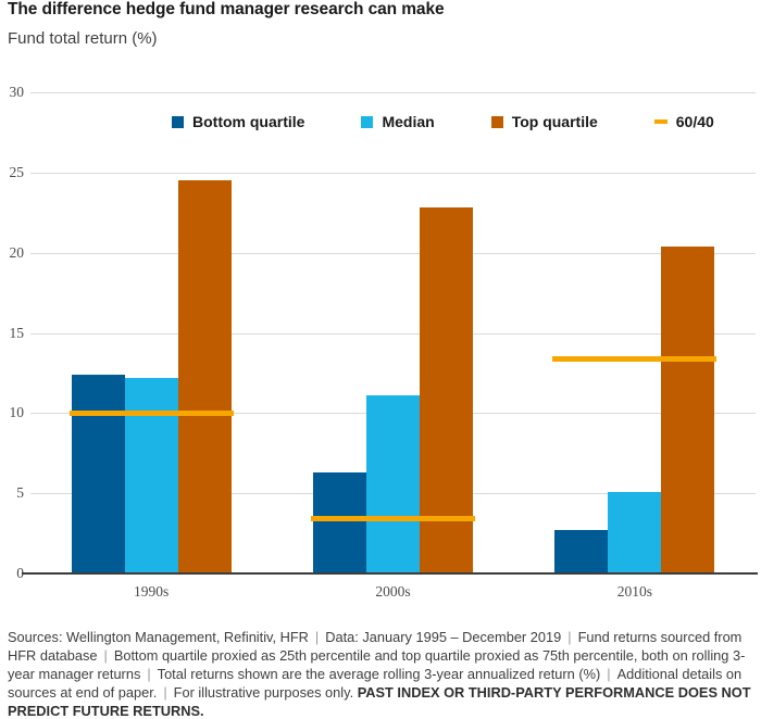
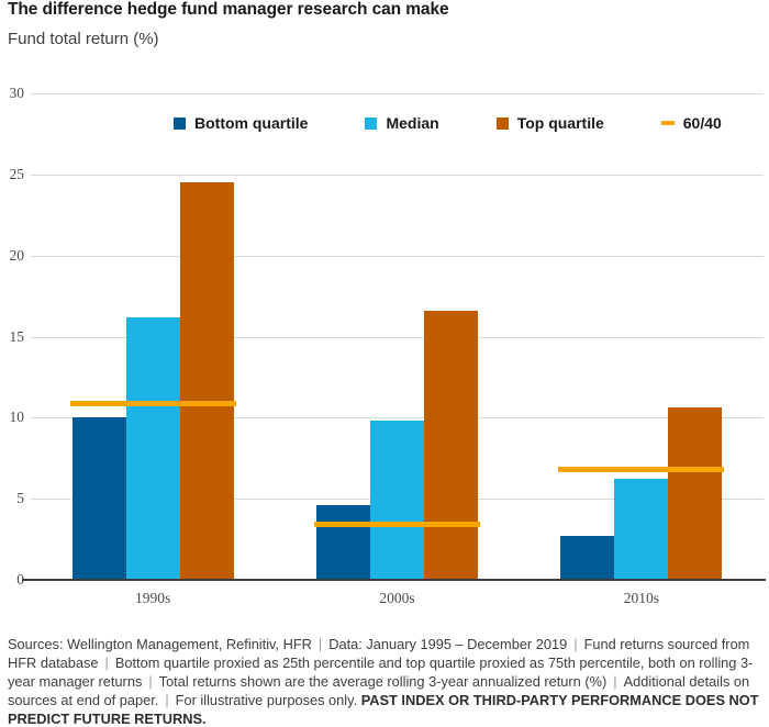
Bottom quartile/1990s: 12.4 -> 10.0
Median/1990s: 12.2 -> 16.2
60/40/1990s: 10.0 -> 10.9
Bottom quartile/2000s: 6.3 -> 4.6
Median/2000s: 11.1 -> 9.8
Top quartile/2000s: 22.8 -> 16.6
Median/2010s: 5.1 -> 6.2
Top quartile/2010s: 20.4 -> 10.6
60/40/2010s: 13.4 -> 6.8
